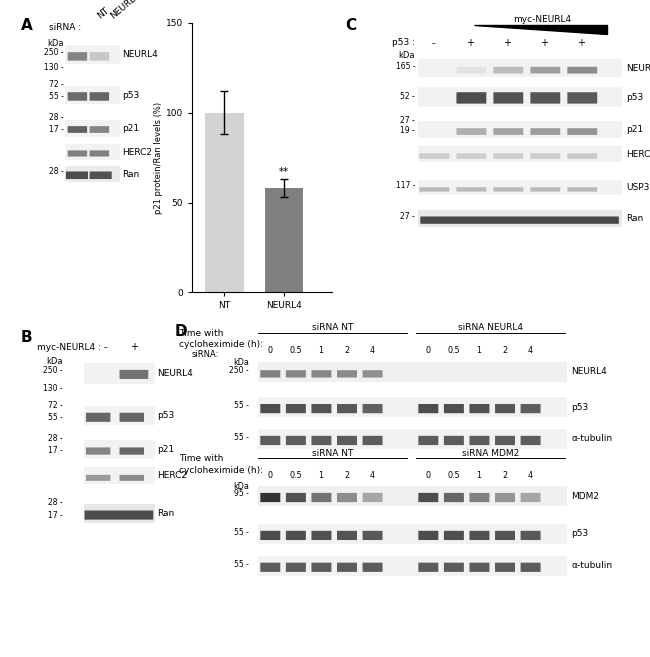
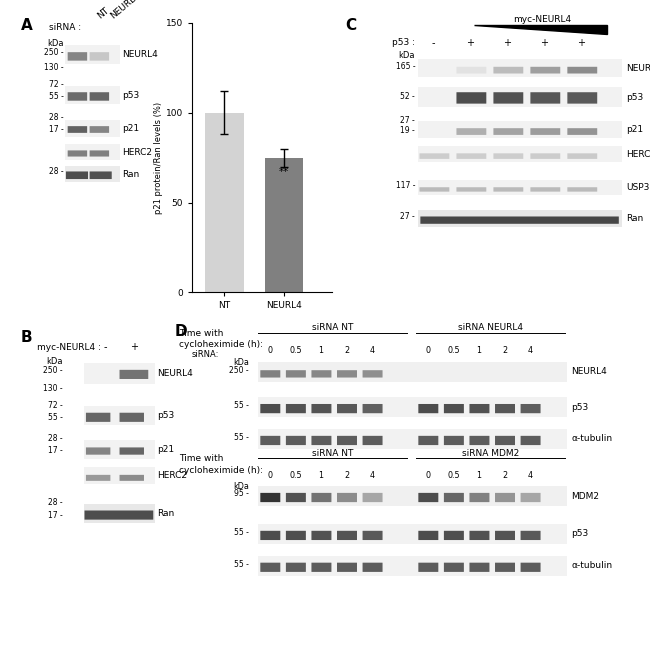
NEURL4: 58 -> 75
